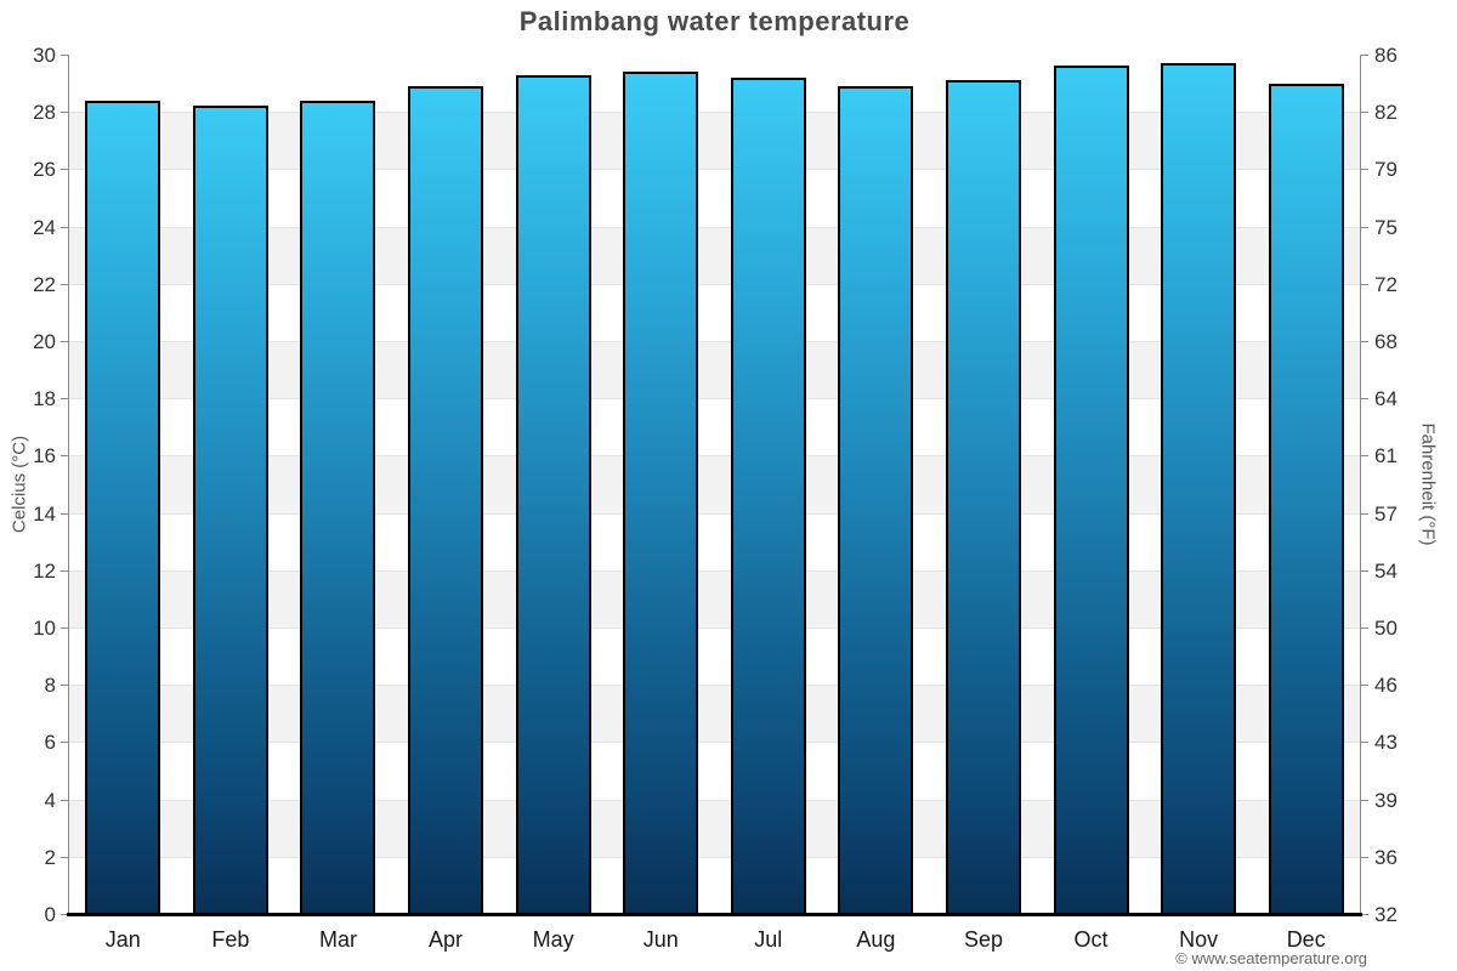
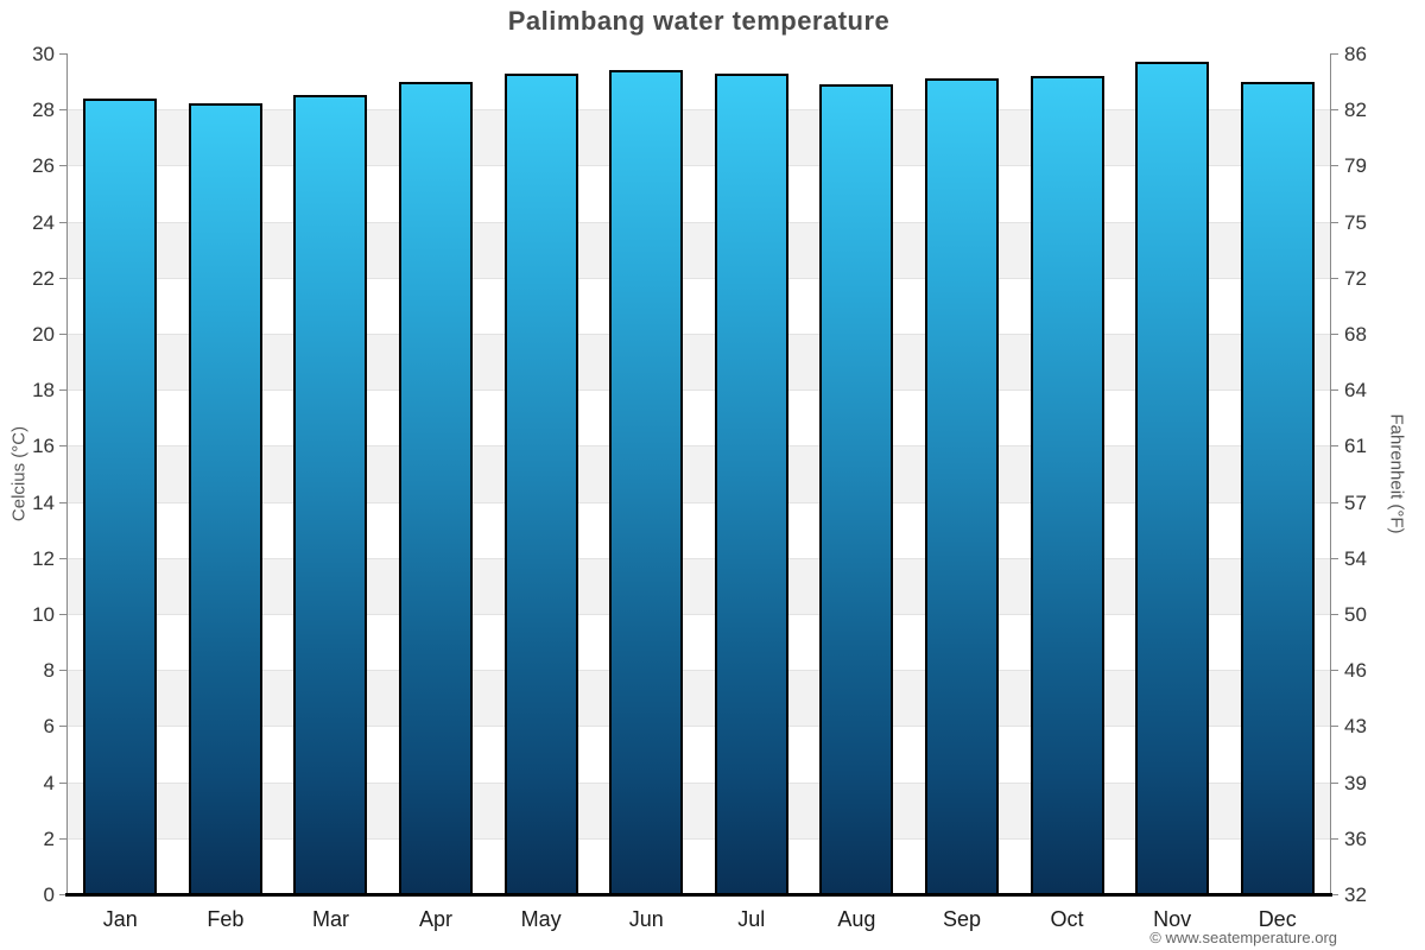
Mar: 28.4 -> 28.5
Apr: 28.9 -> 29.0
Jul: 29.2 -> 29.3
Oct: 29.6 -> 29.2
